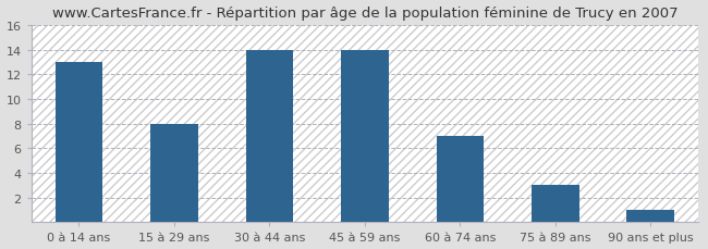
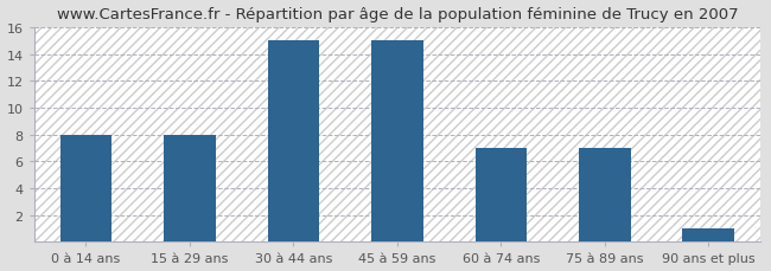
0 à 14 ans: 13 -> 8
30 à 44 ans: 14 -> 15
45 à 59 ans: 14 -> 15
75 à 89 ans: 3 -> 7
